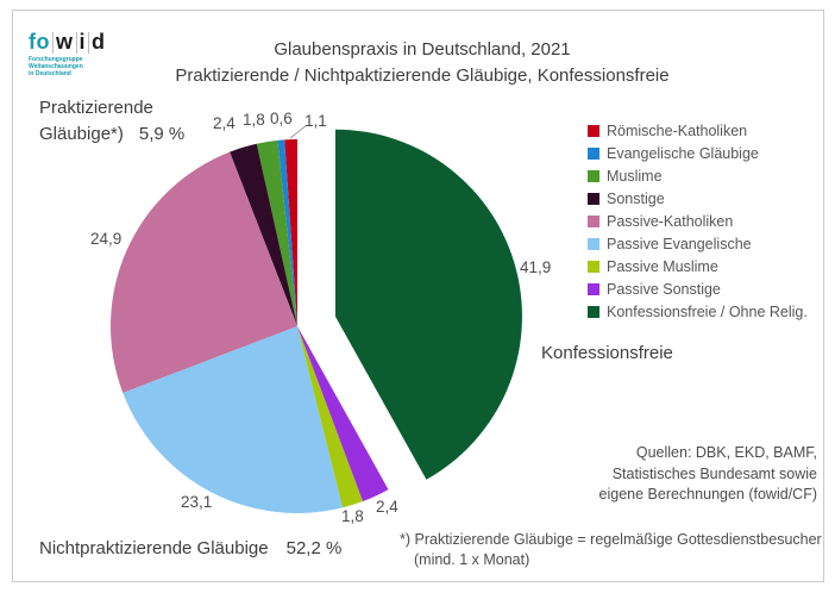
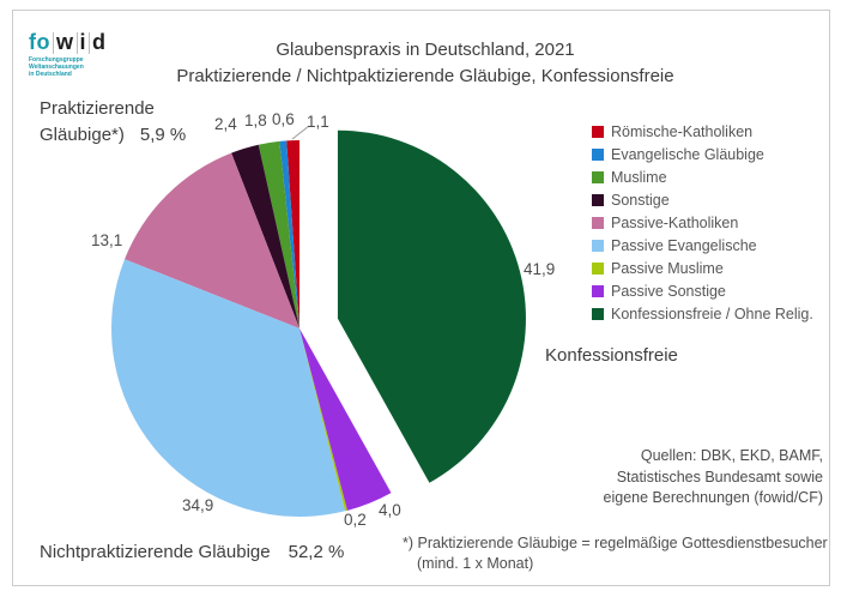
Passive-Katholiken: 24,9 -> 13,1
Passive Evangelische: 23,1 -> 34,9
Passive Muslime: 1,8 -> 0,2
Passive Sonstige: 2,4 -> 4,0
